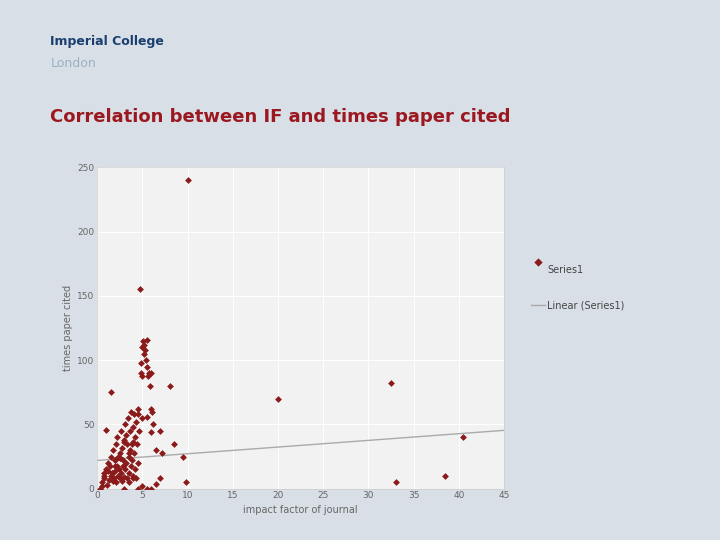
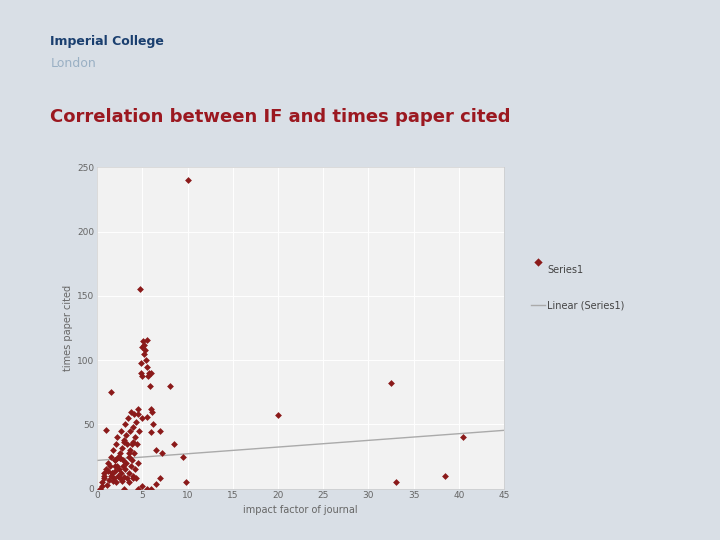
20: 70 -> 57
